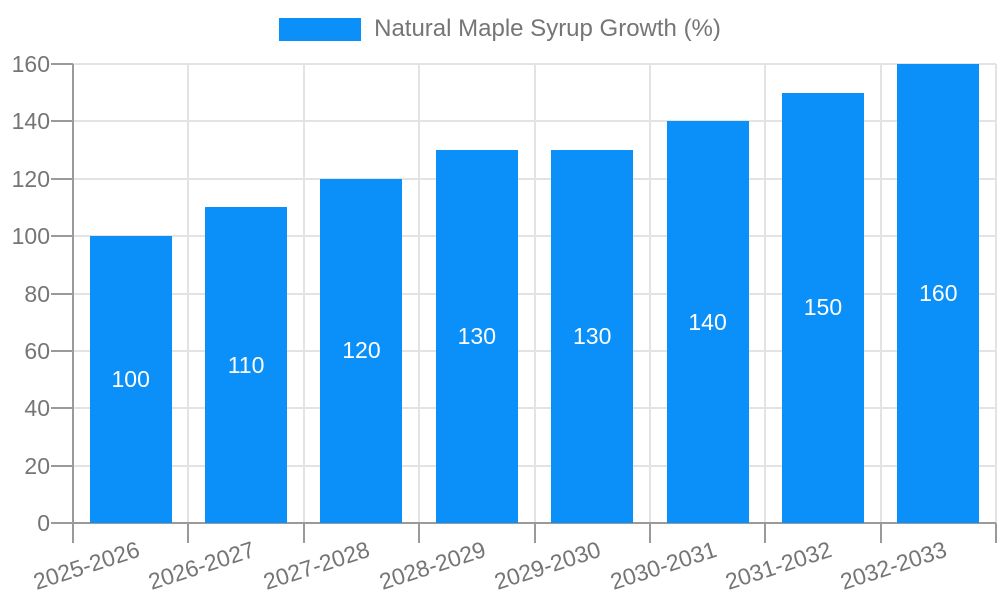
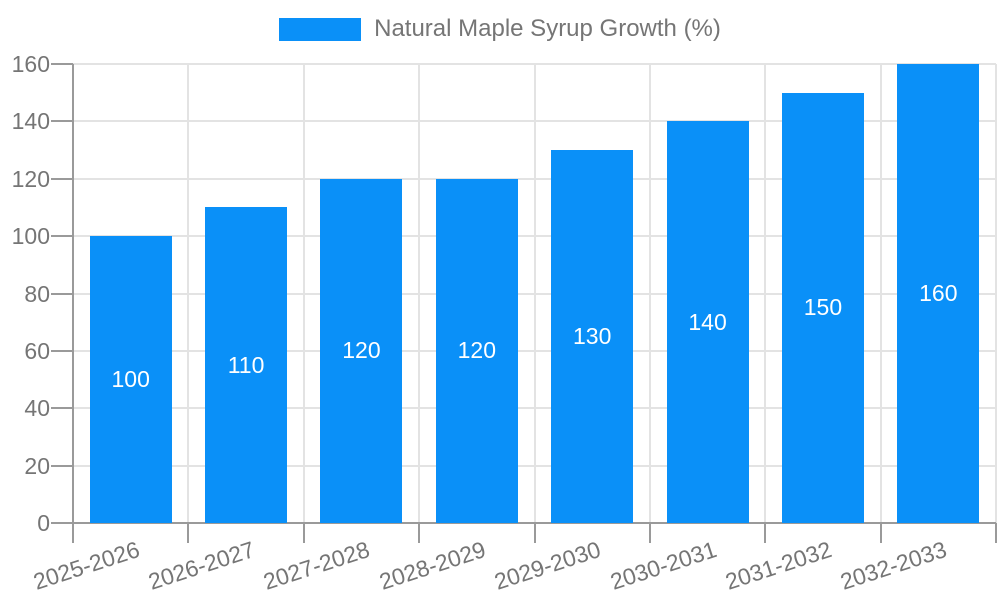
2028-2029: 130 -> 120
